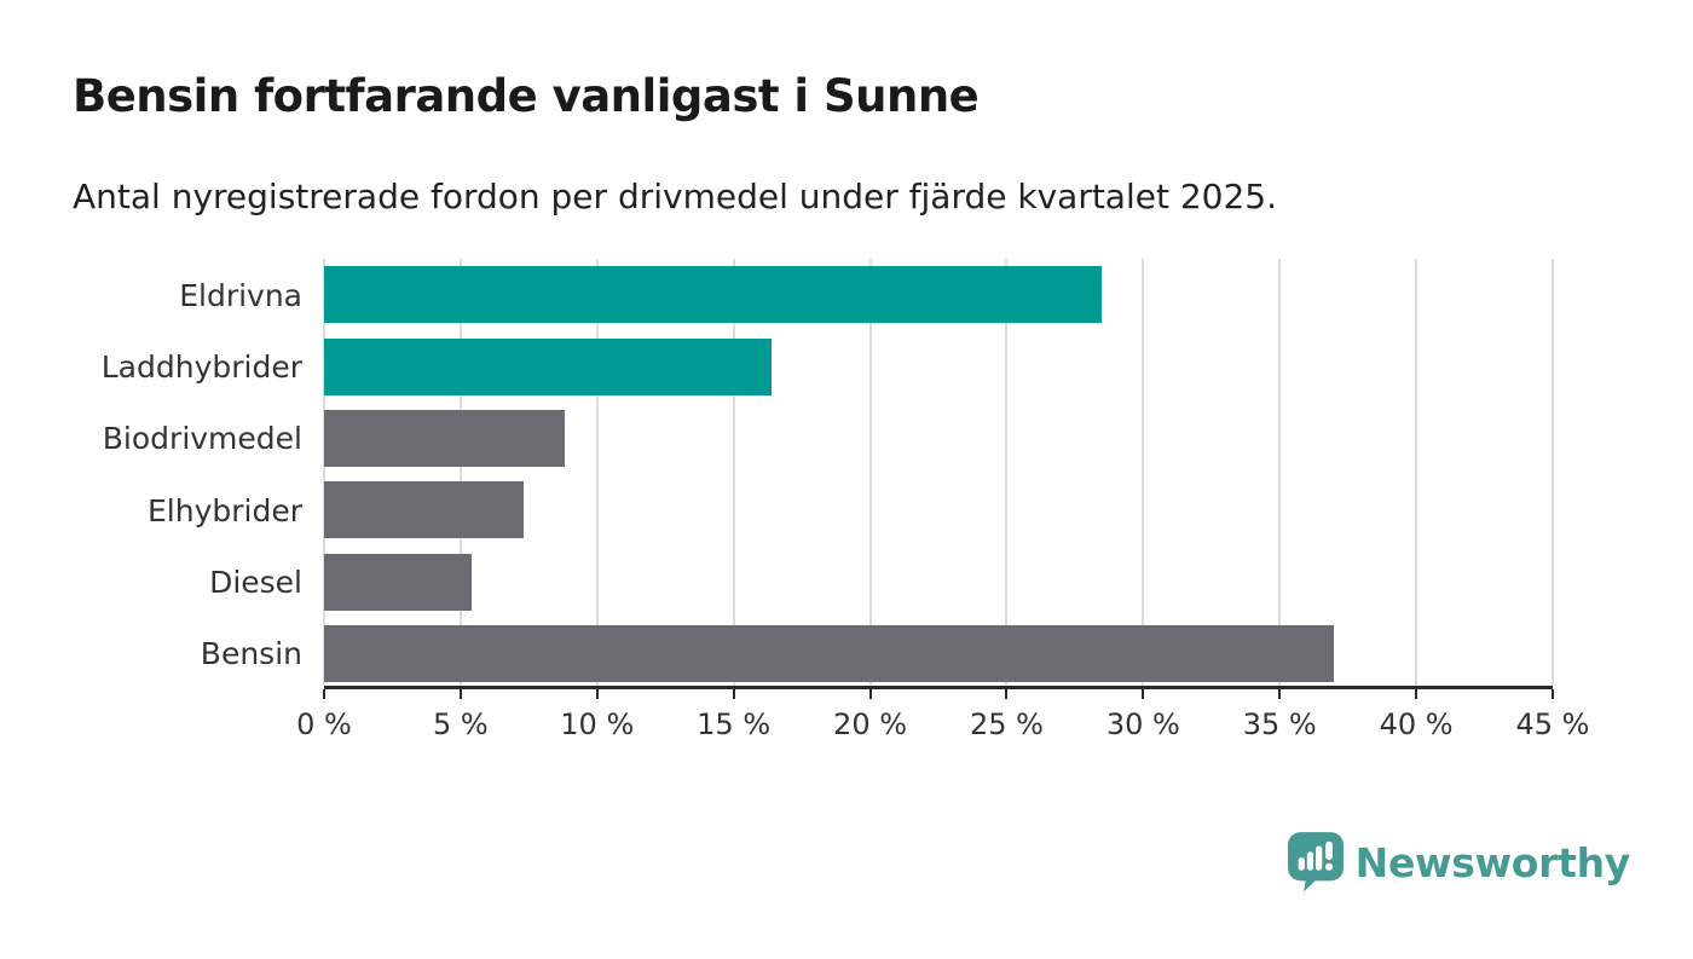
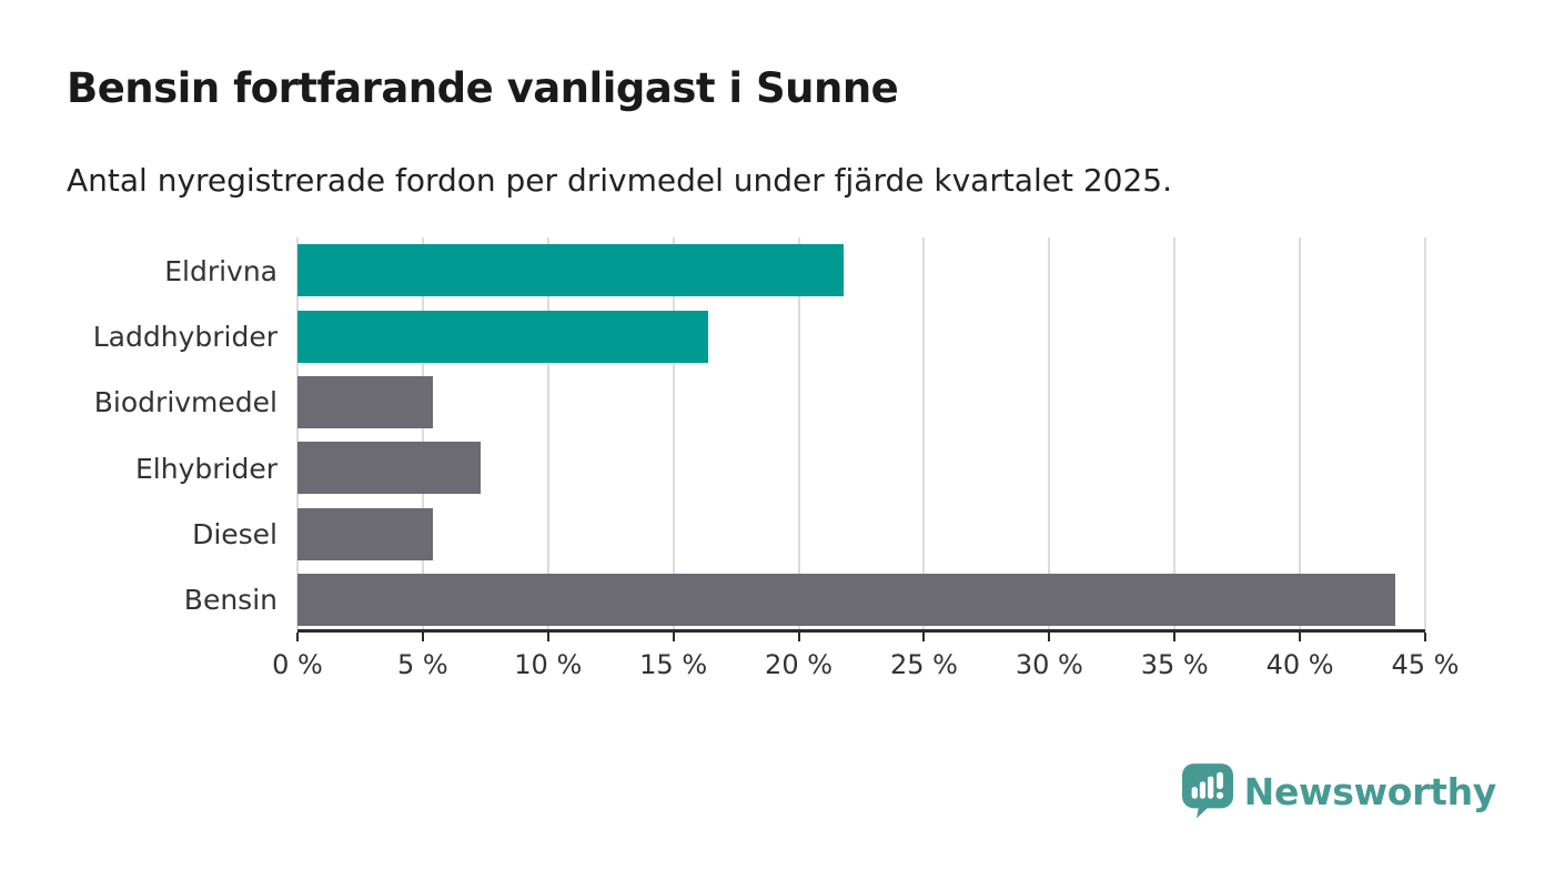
Eldrivna: 28.5% -> 21.8%
Biodrivmedel: 8.8% -> 5.4%
Bensin: 37.0% -> 43.8%
